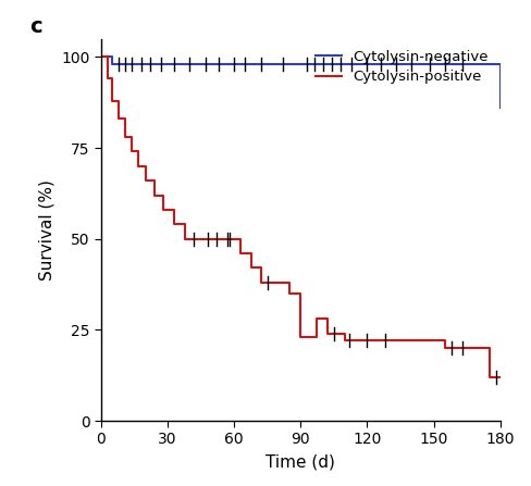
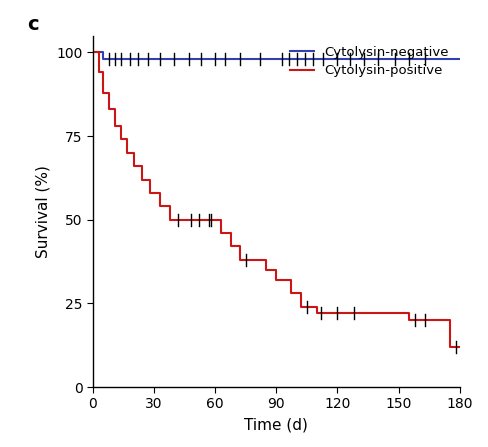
Cytolysin-positive/90: 23 -> 32
Cytolysin-negative/180: 86 -> 98
